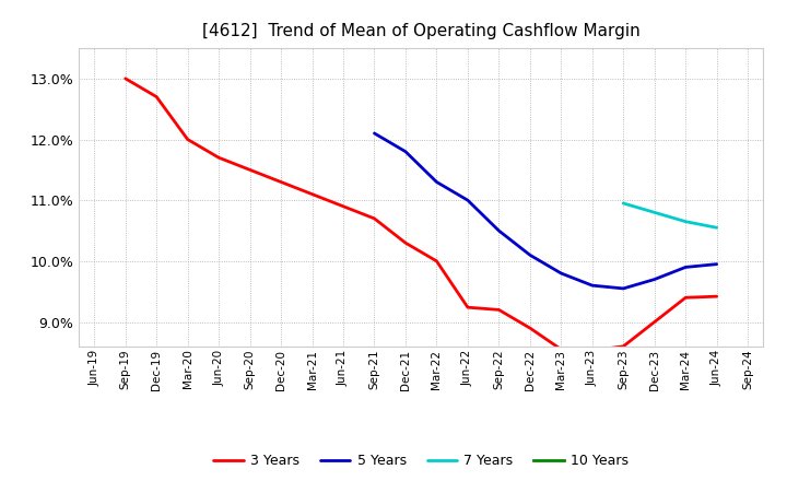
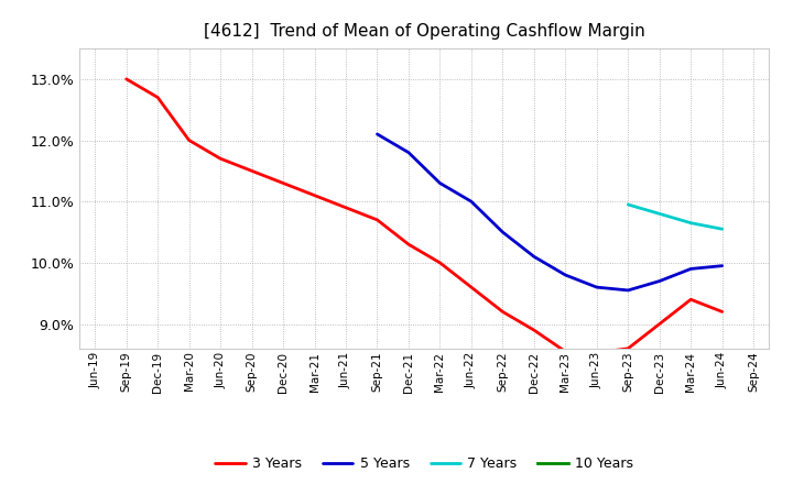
3 Years/Jun-22: 9.24% -> 9.60%
3 Years/Jun-24: 9.42% -> 9.20%
